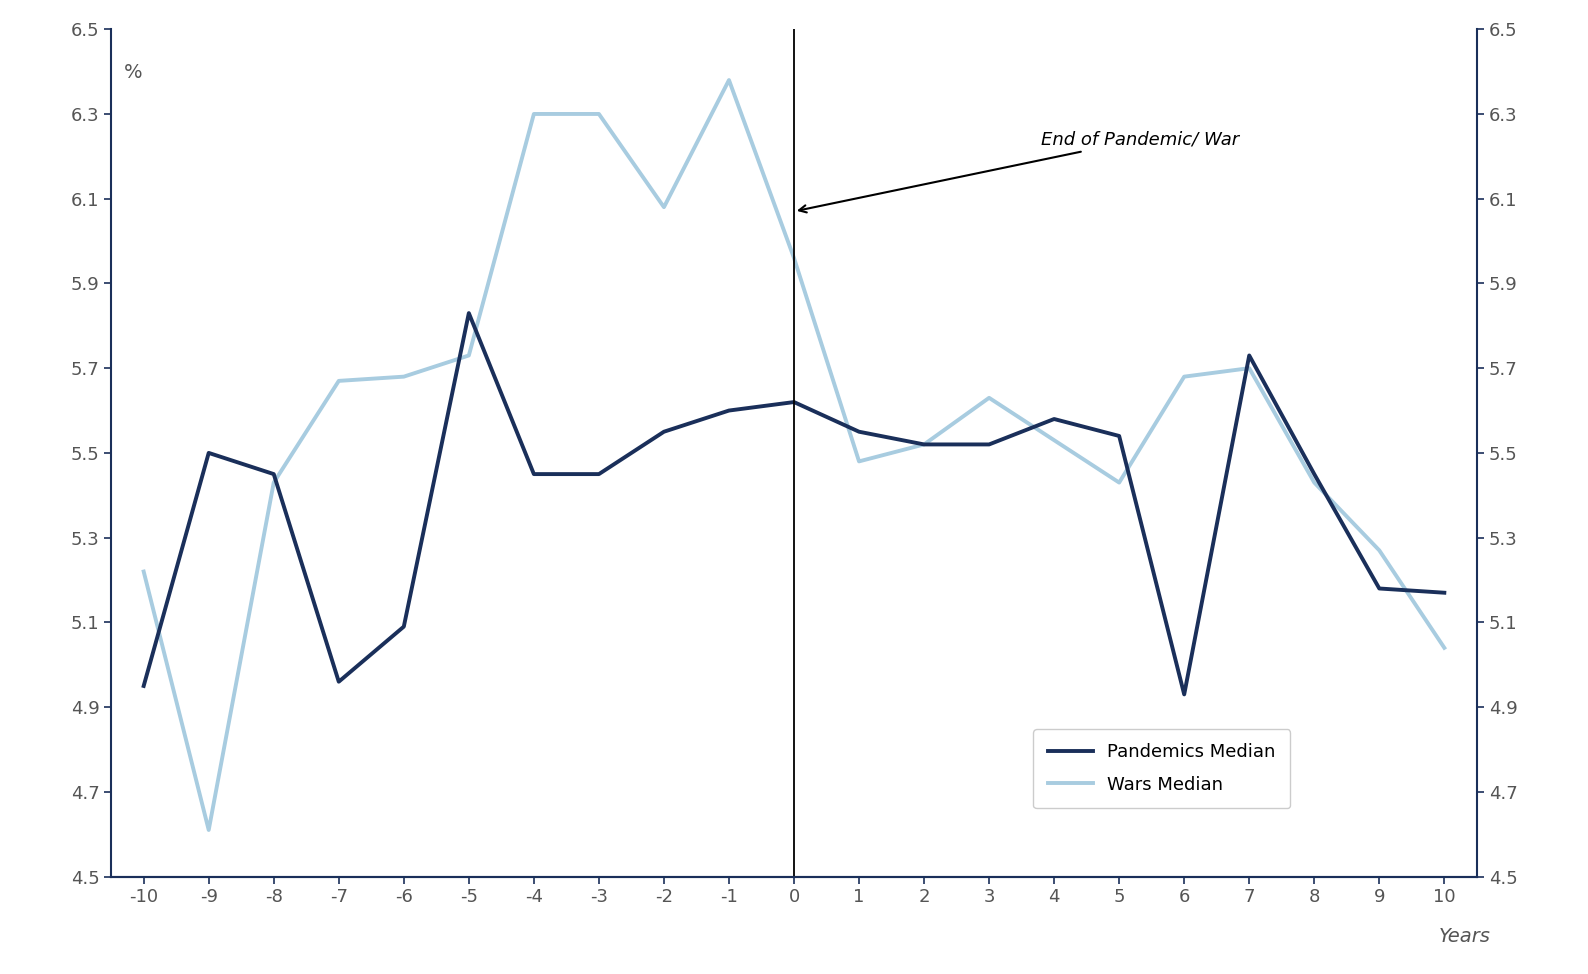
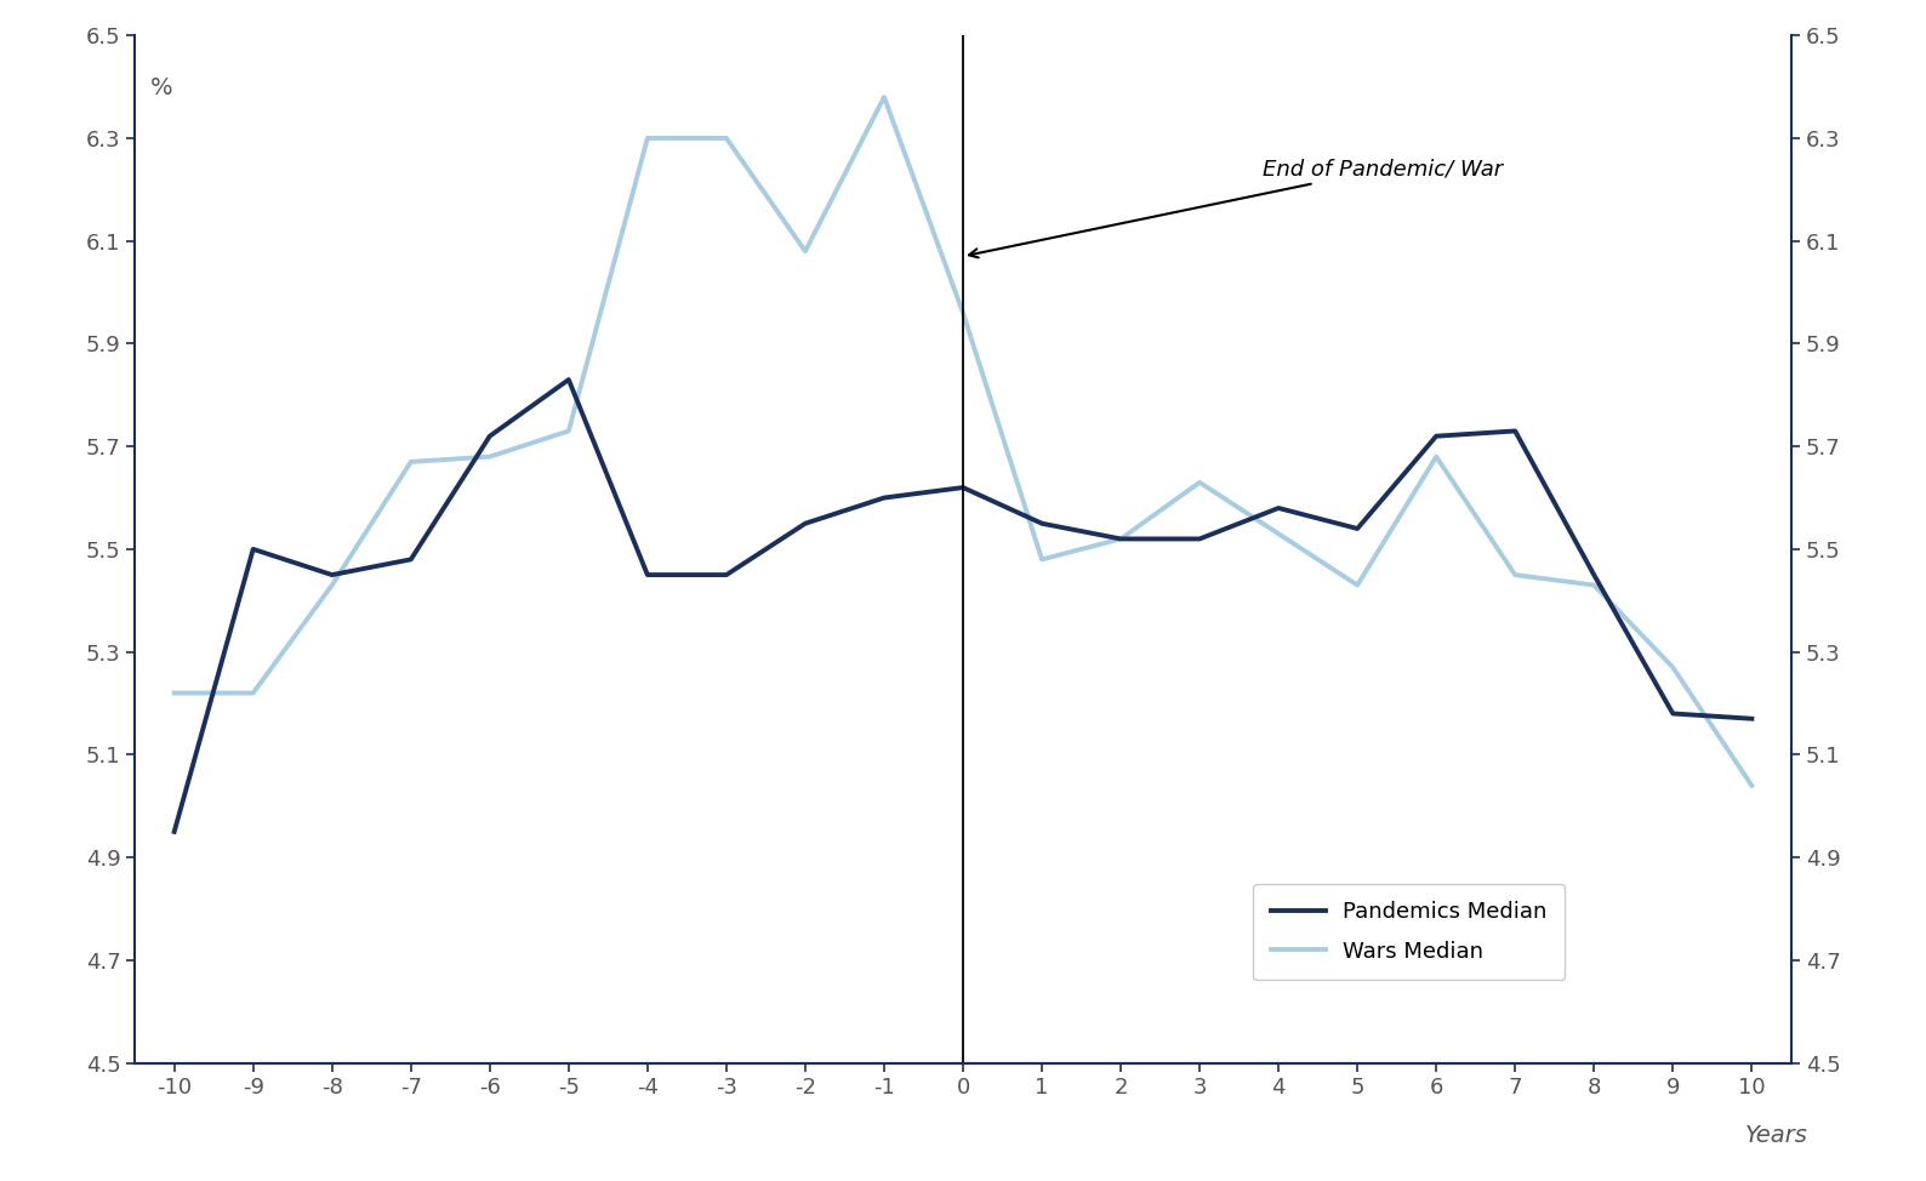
Wars Median/-9: 4.61 -> 5.22
Pandemics Median/-7: 4.96 -> 5.48
Pandemics Median/-6: 5.09 -> 5.72
Pandemics Median/6: 4.93 -> 5.72
Wars Median/7: 5.70 -> 5.45
